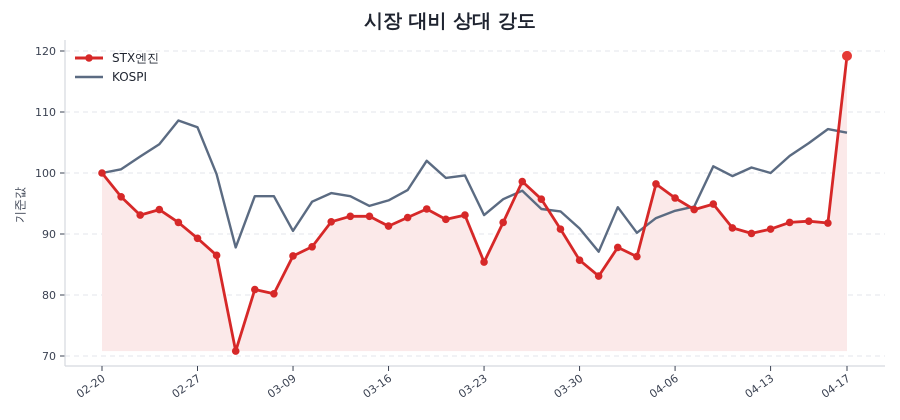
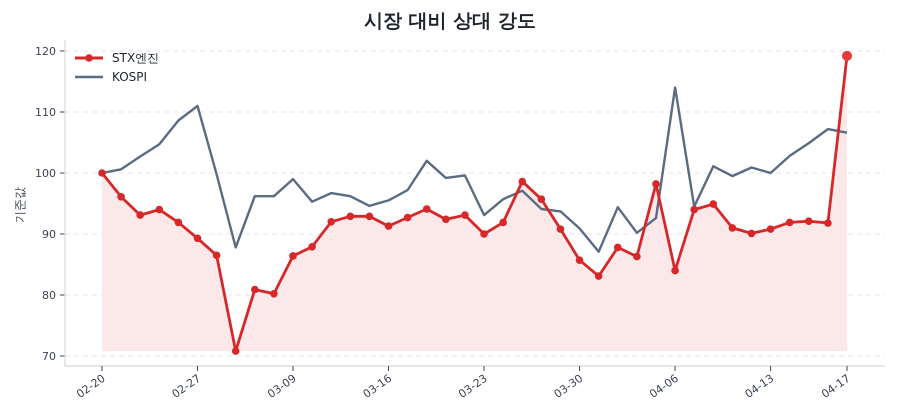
KOSPI/02-27: 108 -> 111
KOSPI/03-09: 90 -> 99
STX엔진/03-23: 85 -> 90
STX엔진/04-06: 96 -> 84
KOSPI/04-06: 94 -> 114
